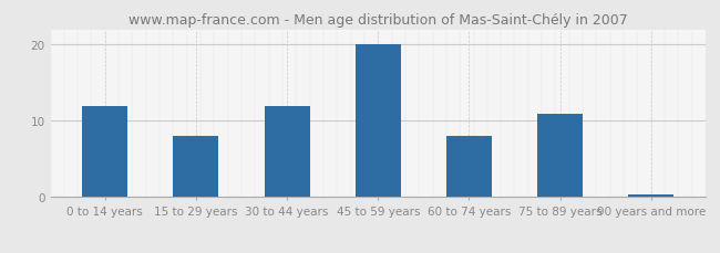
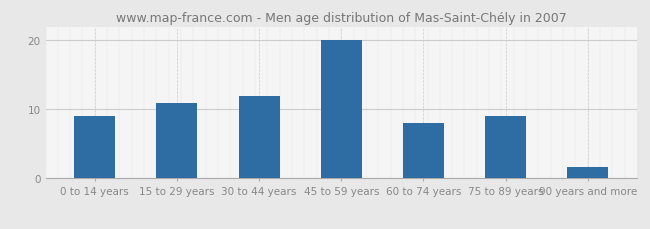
0 to 14 years: 12.0 -> 9.0
15 to 29 years: 8.0 -> 11.0
75 to 89 years: 11.0 -> 9.0
90 years and more: 0.3 -> 1.6
